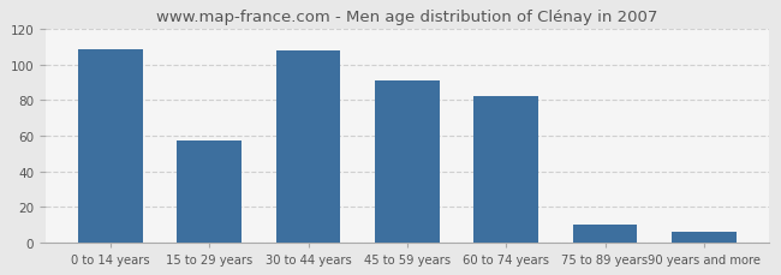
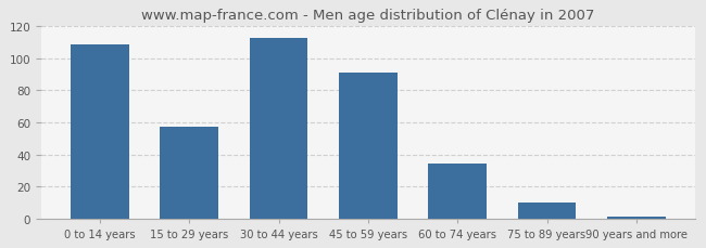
30 to 44 years: 108 -> 113
60 to 74 years: 82 -> 34
90 years and more: 6 -> 1
